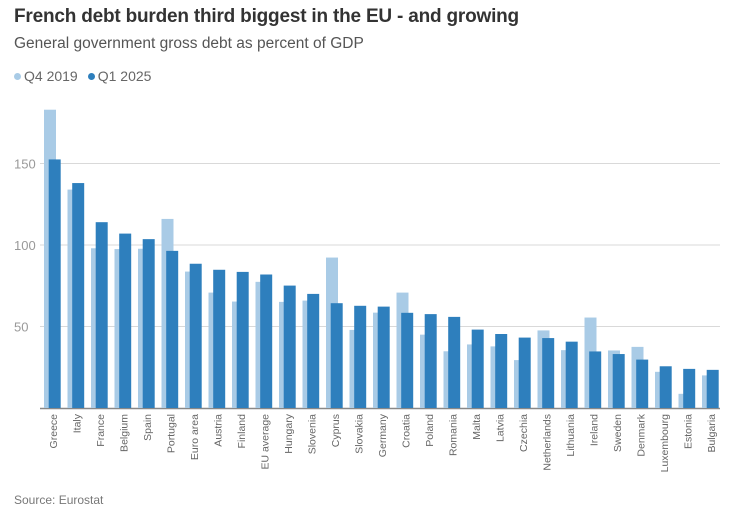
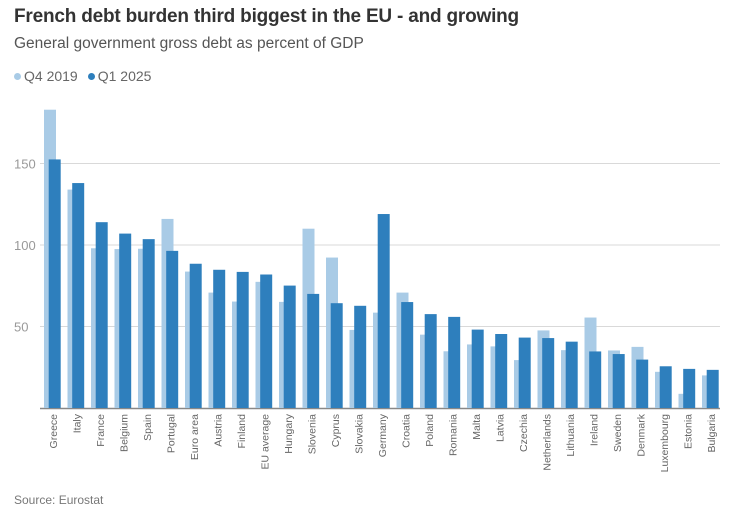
Q4 2019/Slovenia: 66 -> 110
Q1 2025/Germany: 62 -> 119
Q1 2025/Croatia: 58 -> 65
